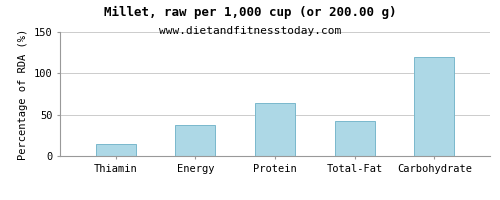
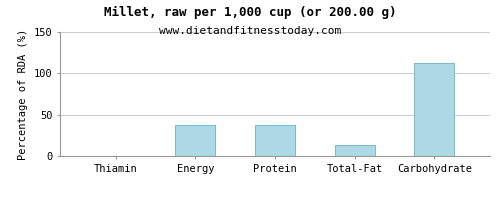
Thiamin: 14 -> 0
Protein: 64 -> 38
Total-Fat: 42 -> 13
Carbohydrate: 120 -> 113
